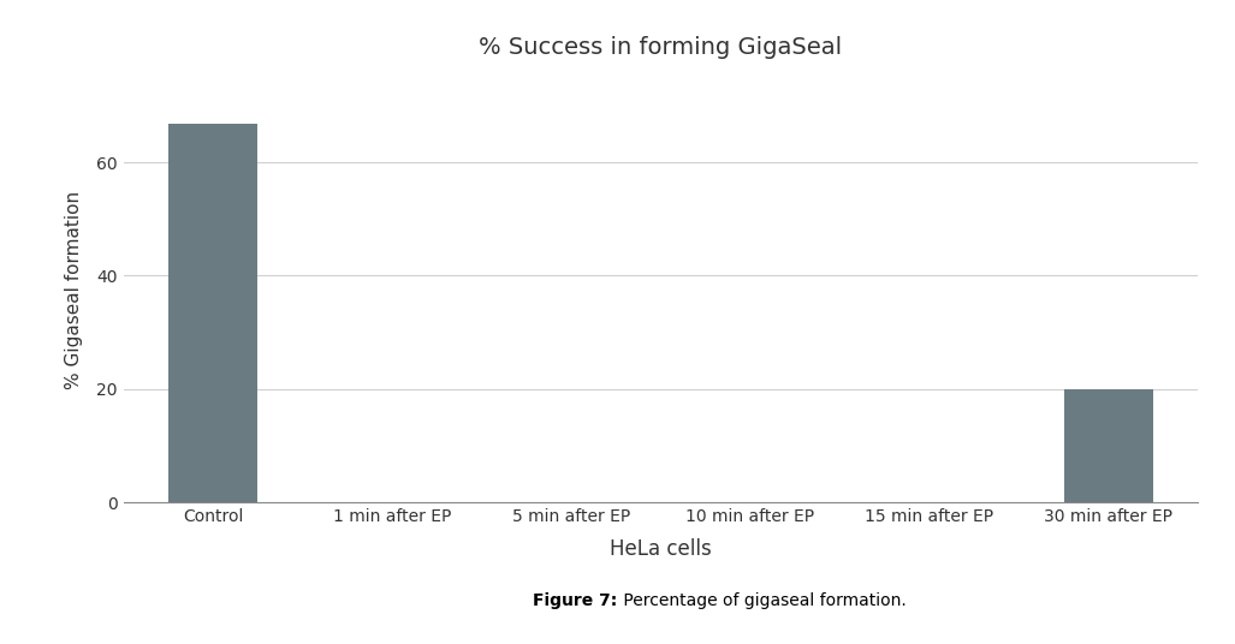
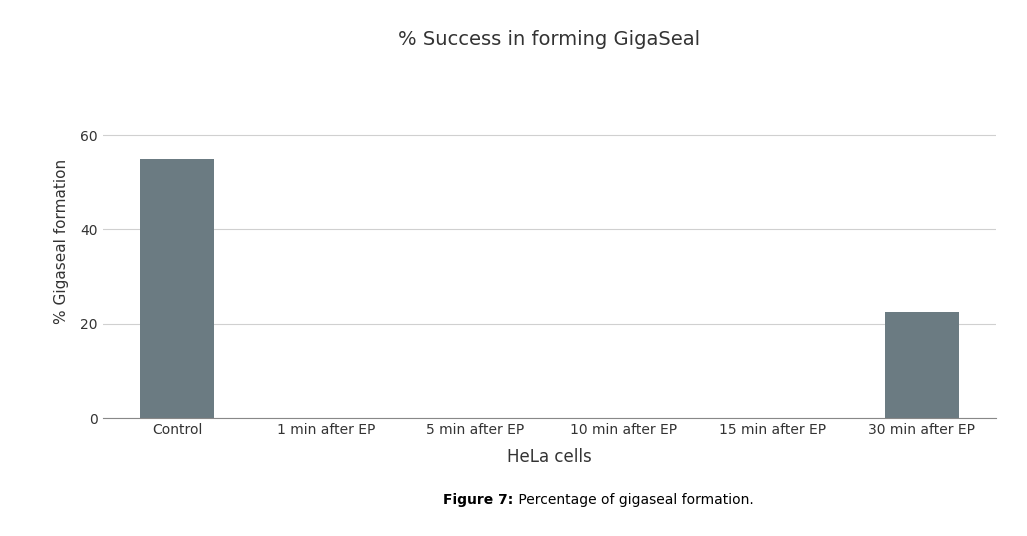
Control: 66.7 -> 55.0
30 min after EP: 20.0 -> 22.5
